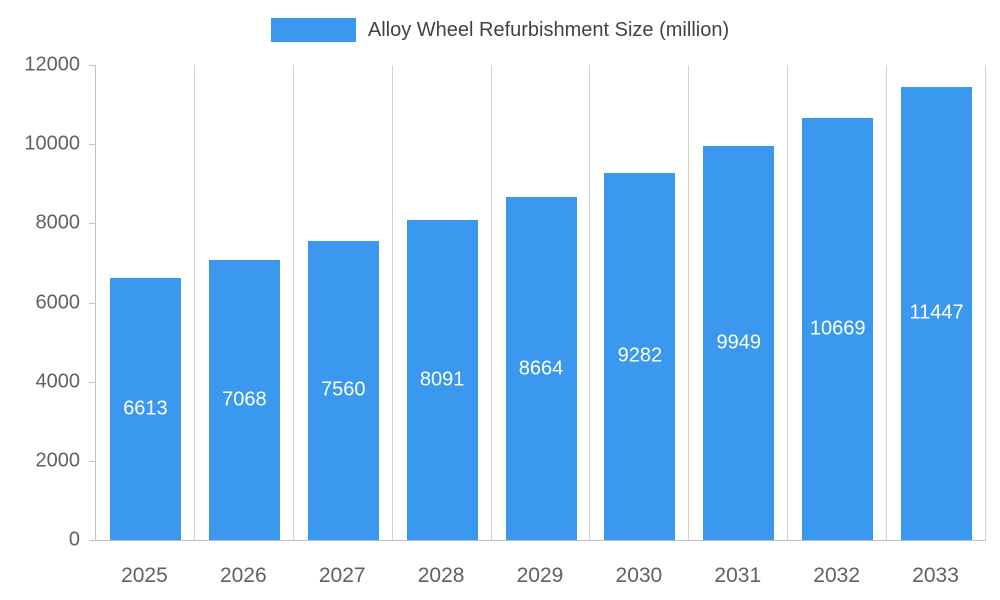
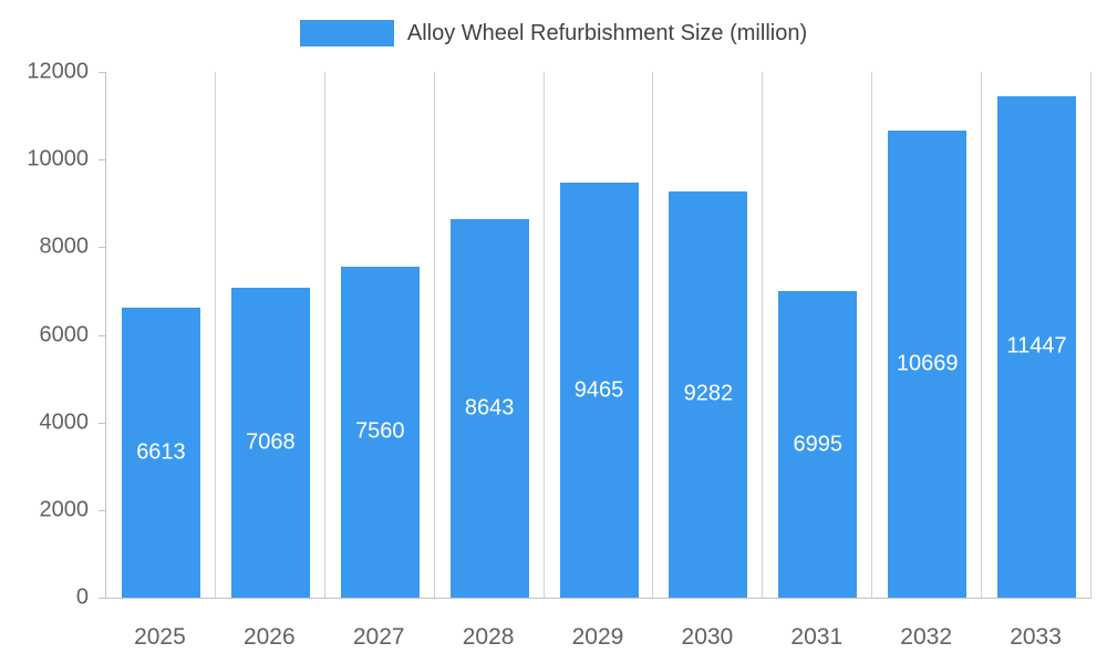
2028: 8091 -> 8643
2029: 8664 -> 9465
2031: 9949 -> 6995
